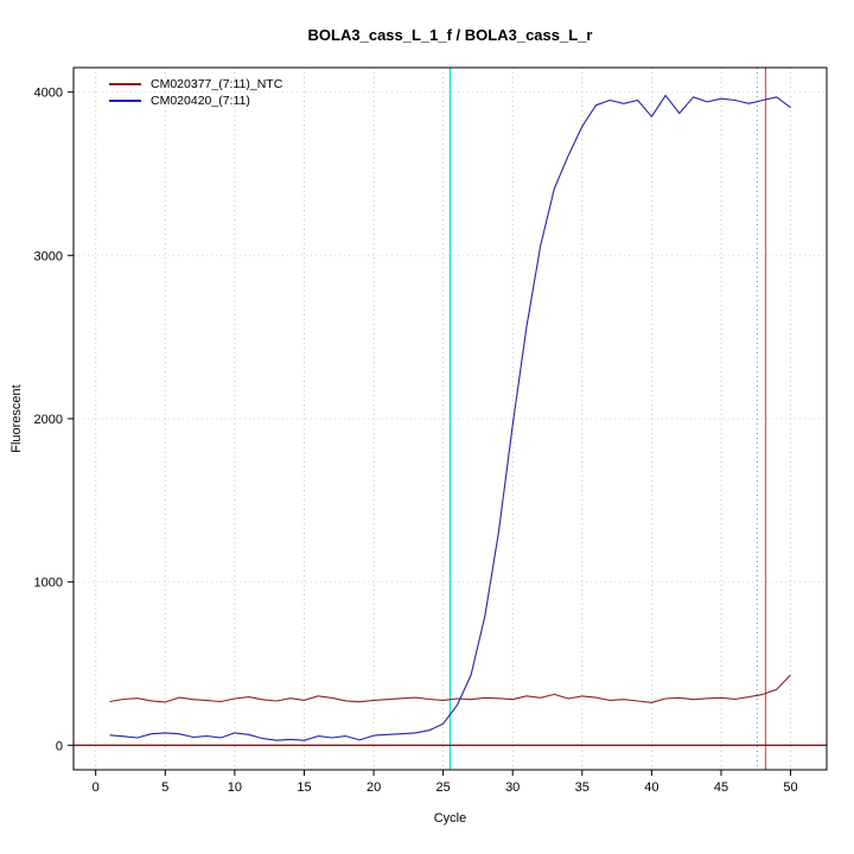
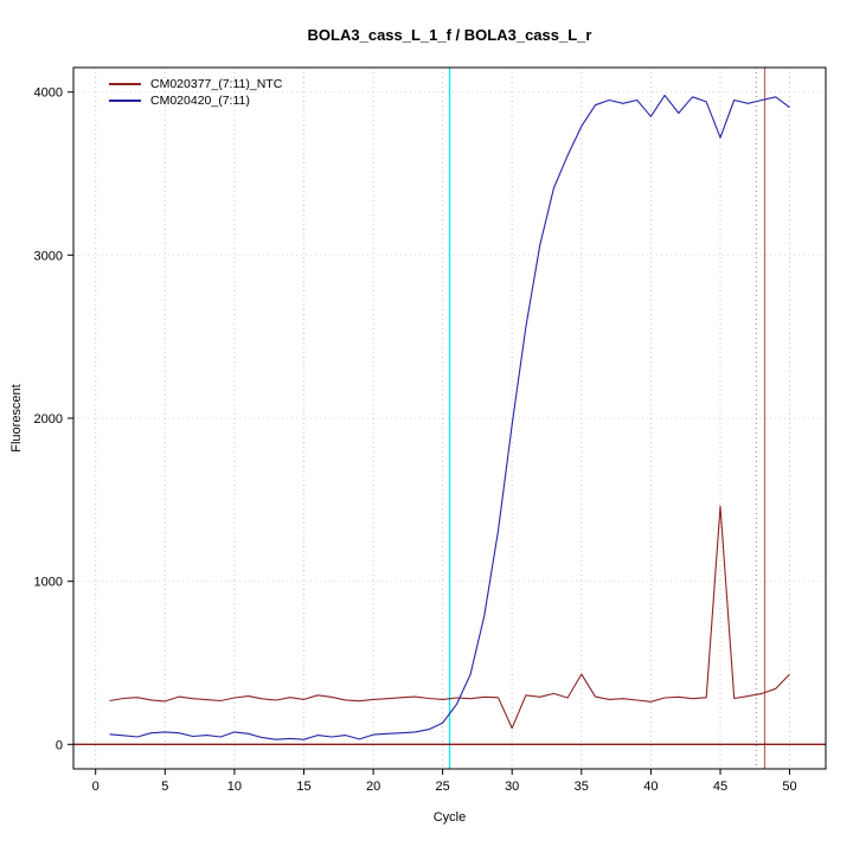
CM020377_(7:11)_NTC/30: 280 -> 100
CM020377_(7:11)_NTC/35: 300 -> 430
CM020377_(7:11)_NTC/45: 290 -> 1460
CM020420_(7:11)/45: 3960 -> 3720
